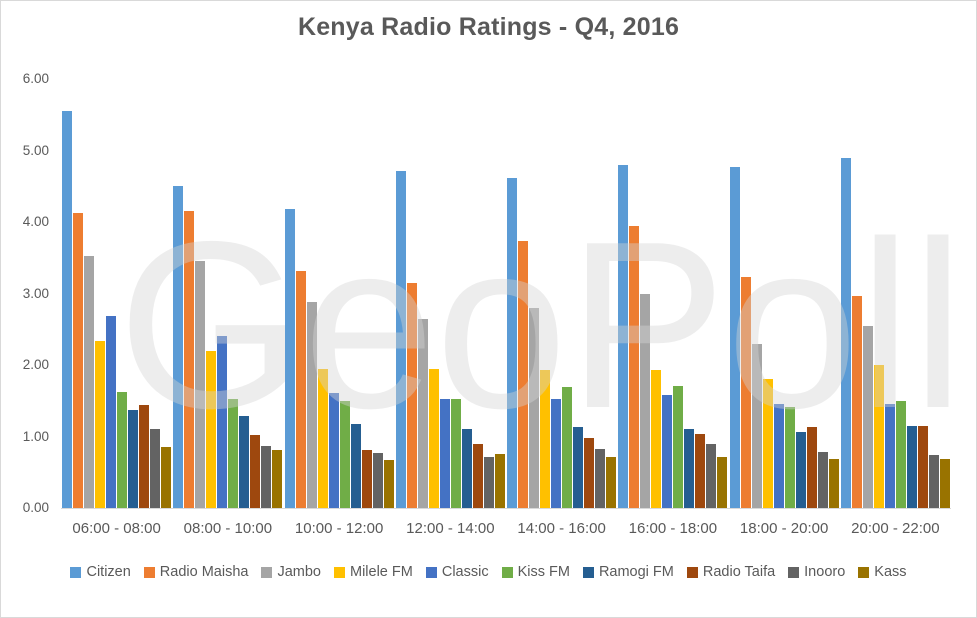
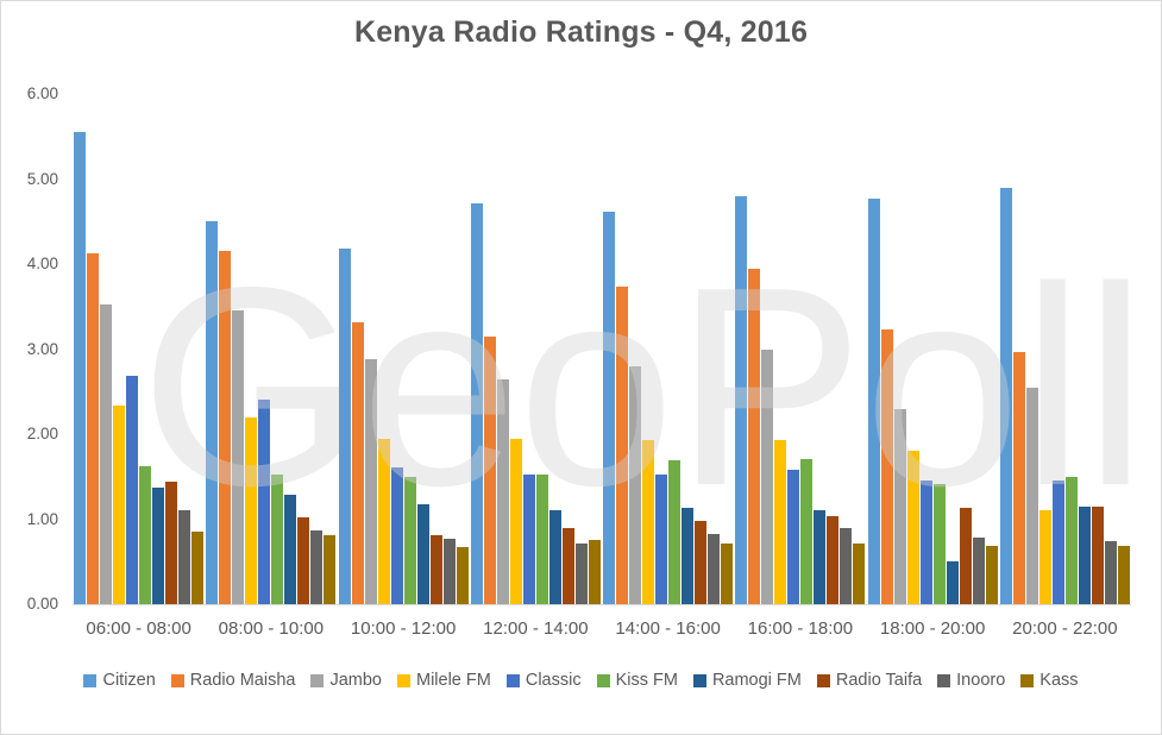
Ramogi FM/18:00 - 20:00: 1.1 -> 0.5
Milele FM/20:00 - 22:00: 2.0 -> 1.1
